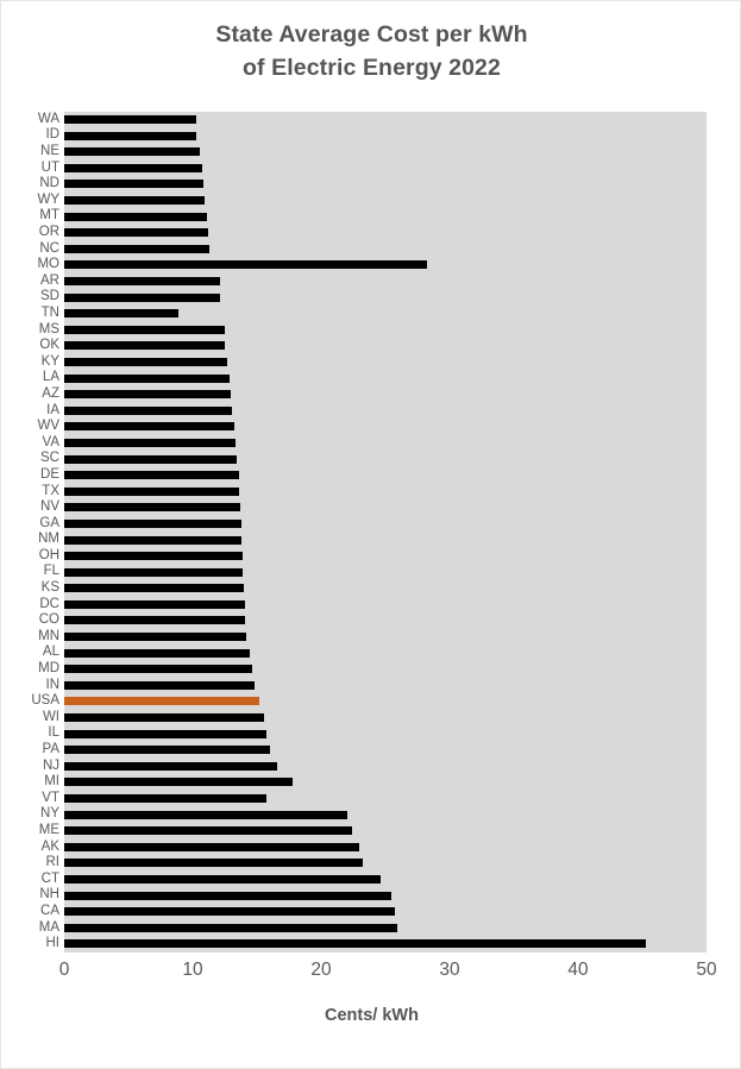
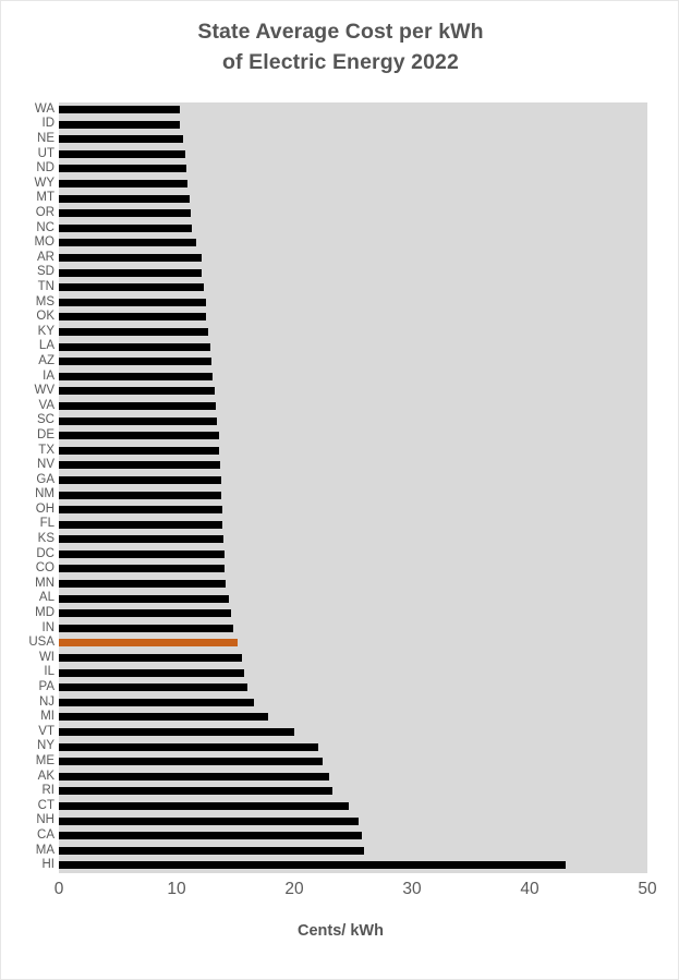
MO: 28.2 -> 11.7
TN: 8.9 -> 12.3
VT: 15.7 -> 20.0
HI: 45.3 -> 43.1
